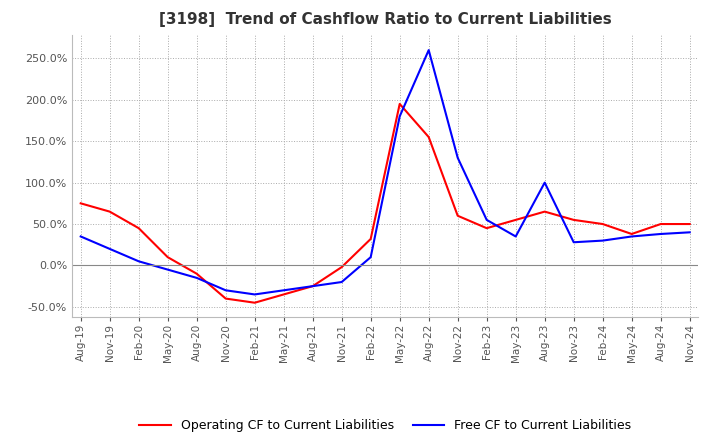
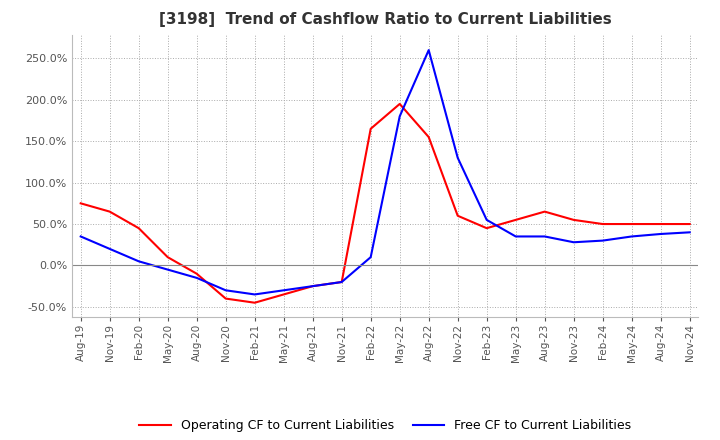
Operating CF to Current Liabilities/Nov-21: -2% -> -20%
Operating CF to Current Liabilities/Feb-22: 32% -> 165%
Free CF to Current Liabilities/Aug-23: 100% -> 35%
Operating CF to Current Liabilities/May-24: 38% -> 50%
